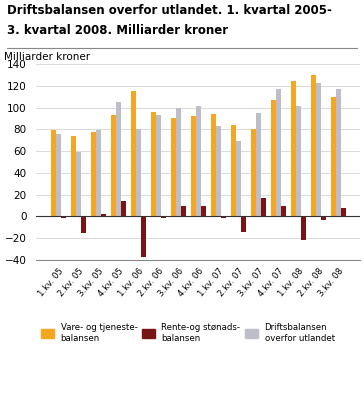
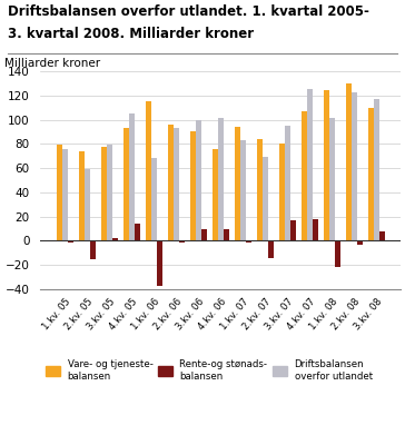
Driftsbalansen overfor utlandet/1.kv. 06: 80 -> 68
Vare- og tjeneste- balansen/4.kv. 06: 92 -> 76
Driftsbalansen overfor utlandet/4.kv. 07: 117 -> 125
Rente-og stønads- balansen/4.kv. 07: 10 -> 18
